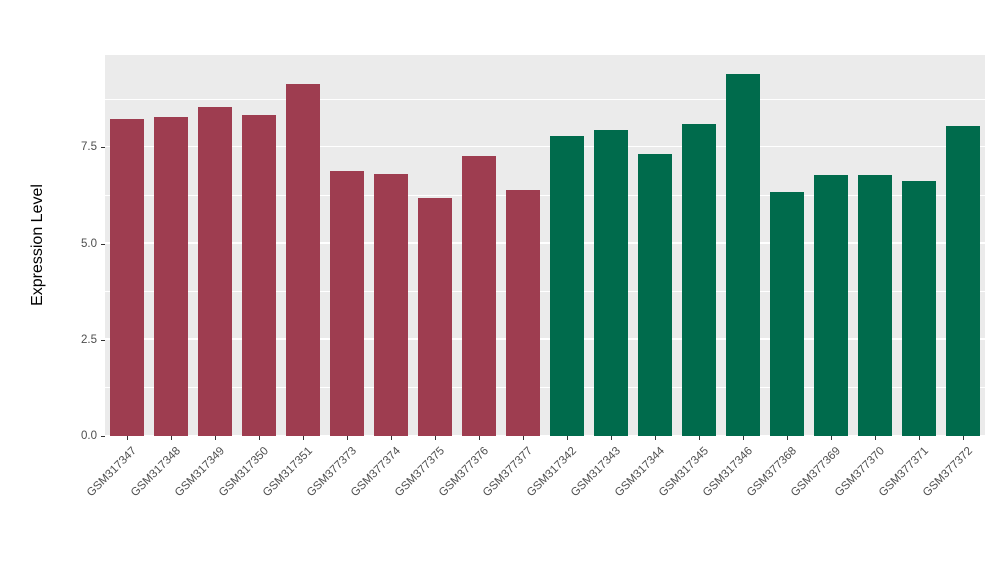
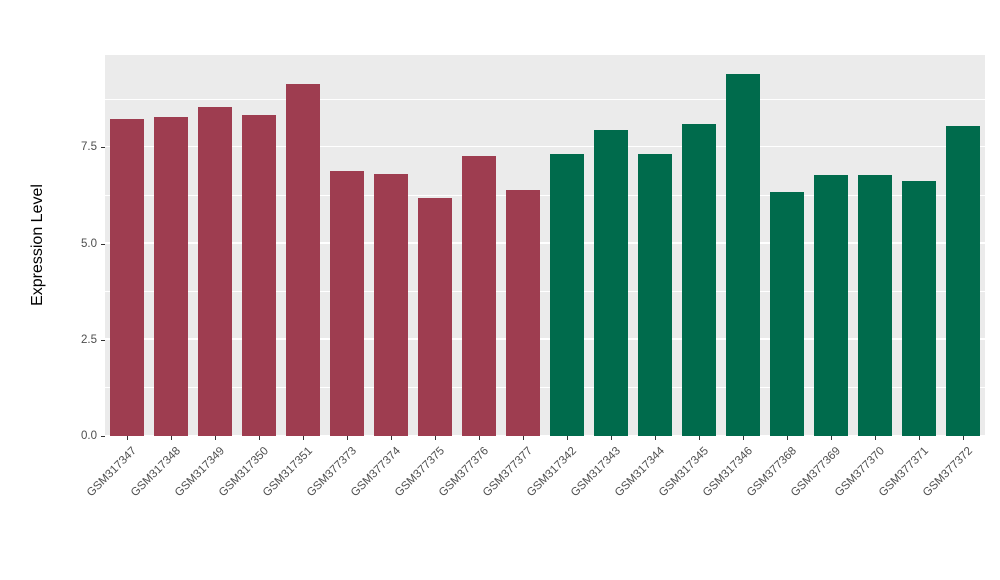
GSM317342: 7.8 -> 7.3
